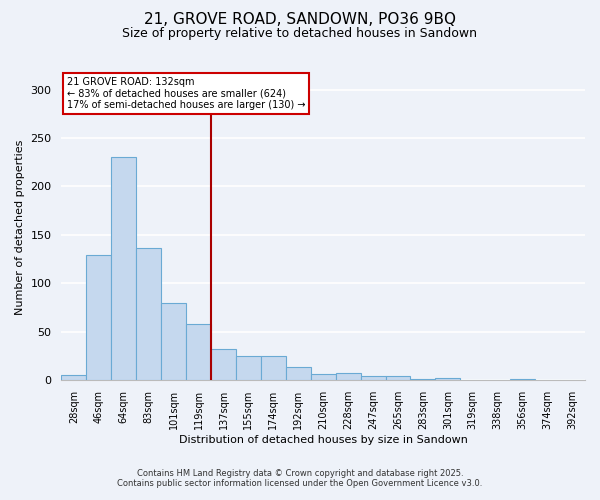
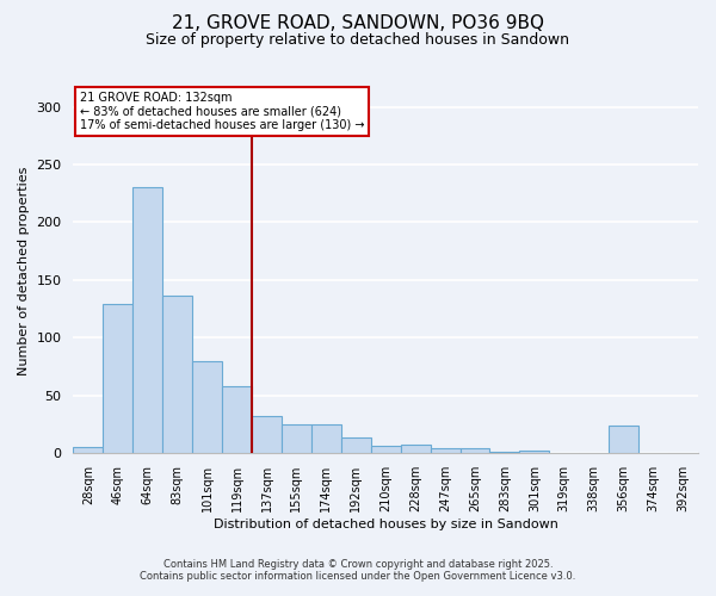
356sqm: 1 -> 24
